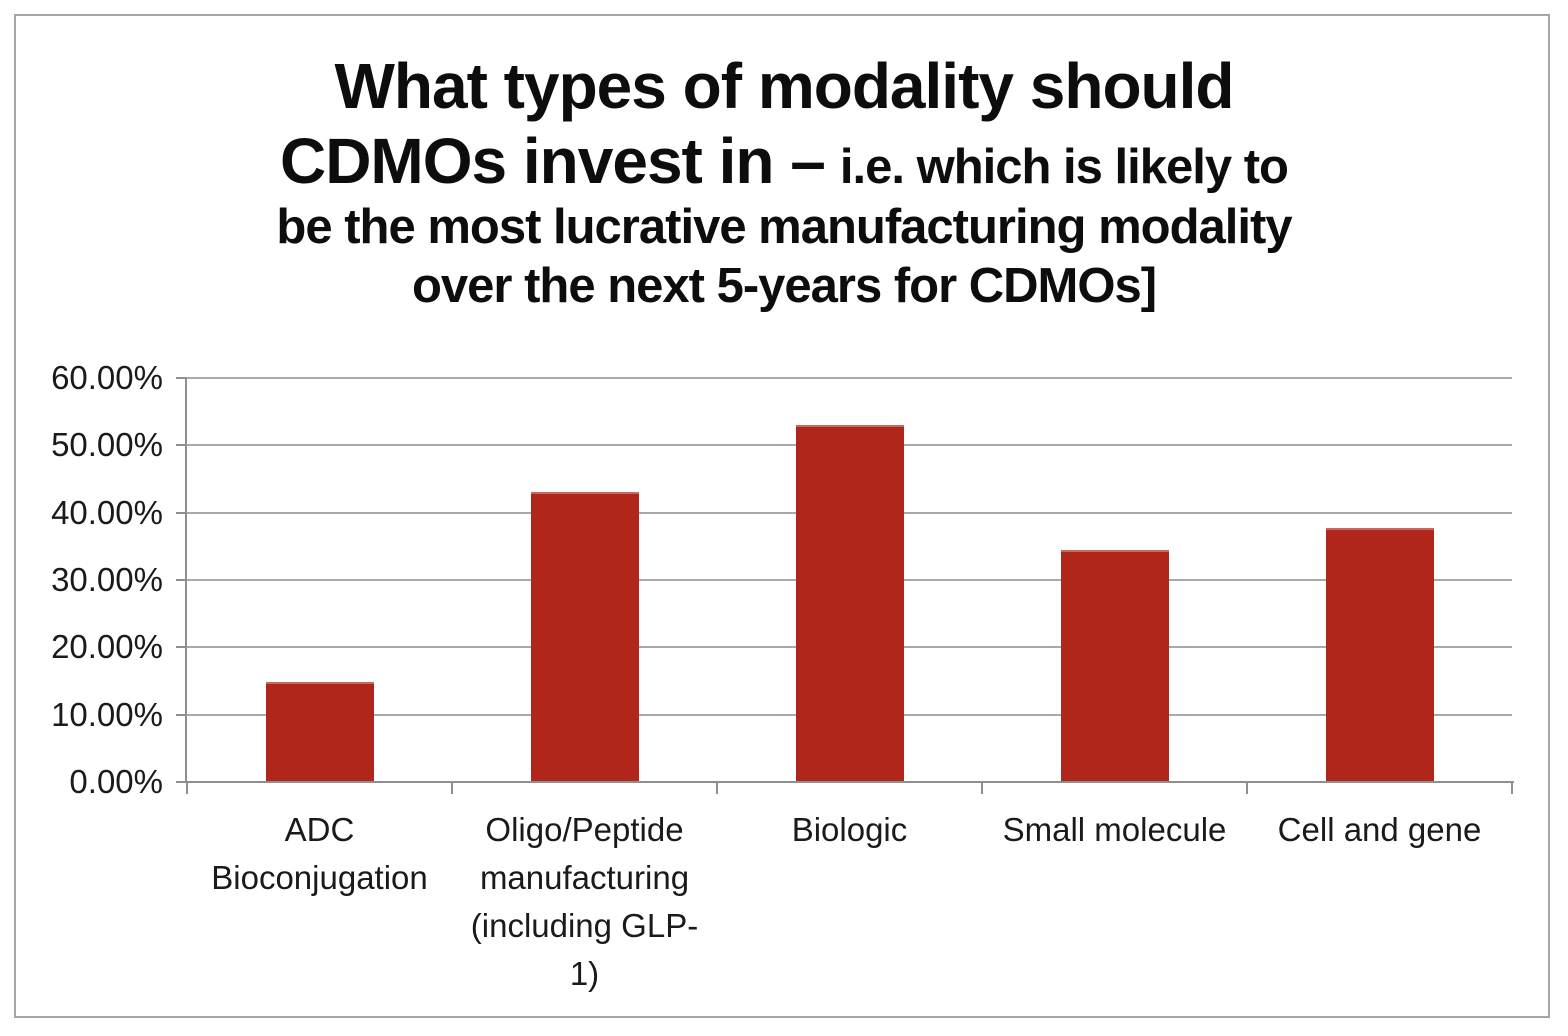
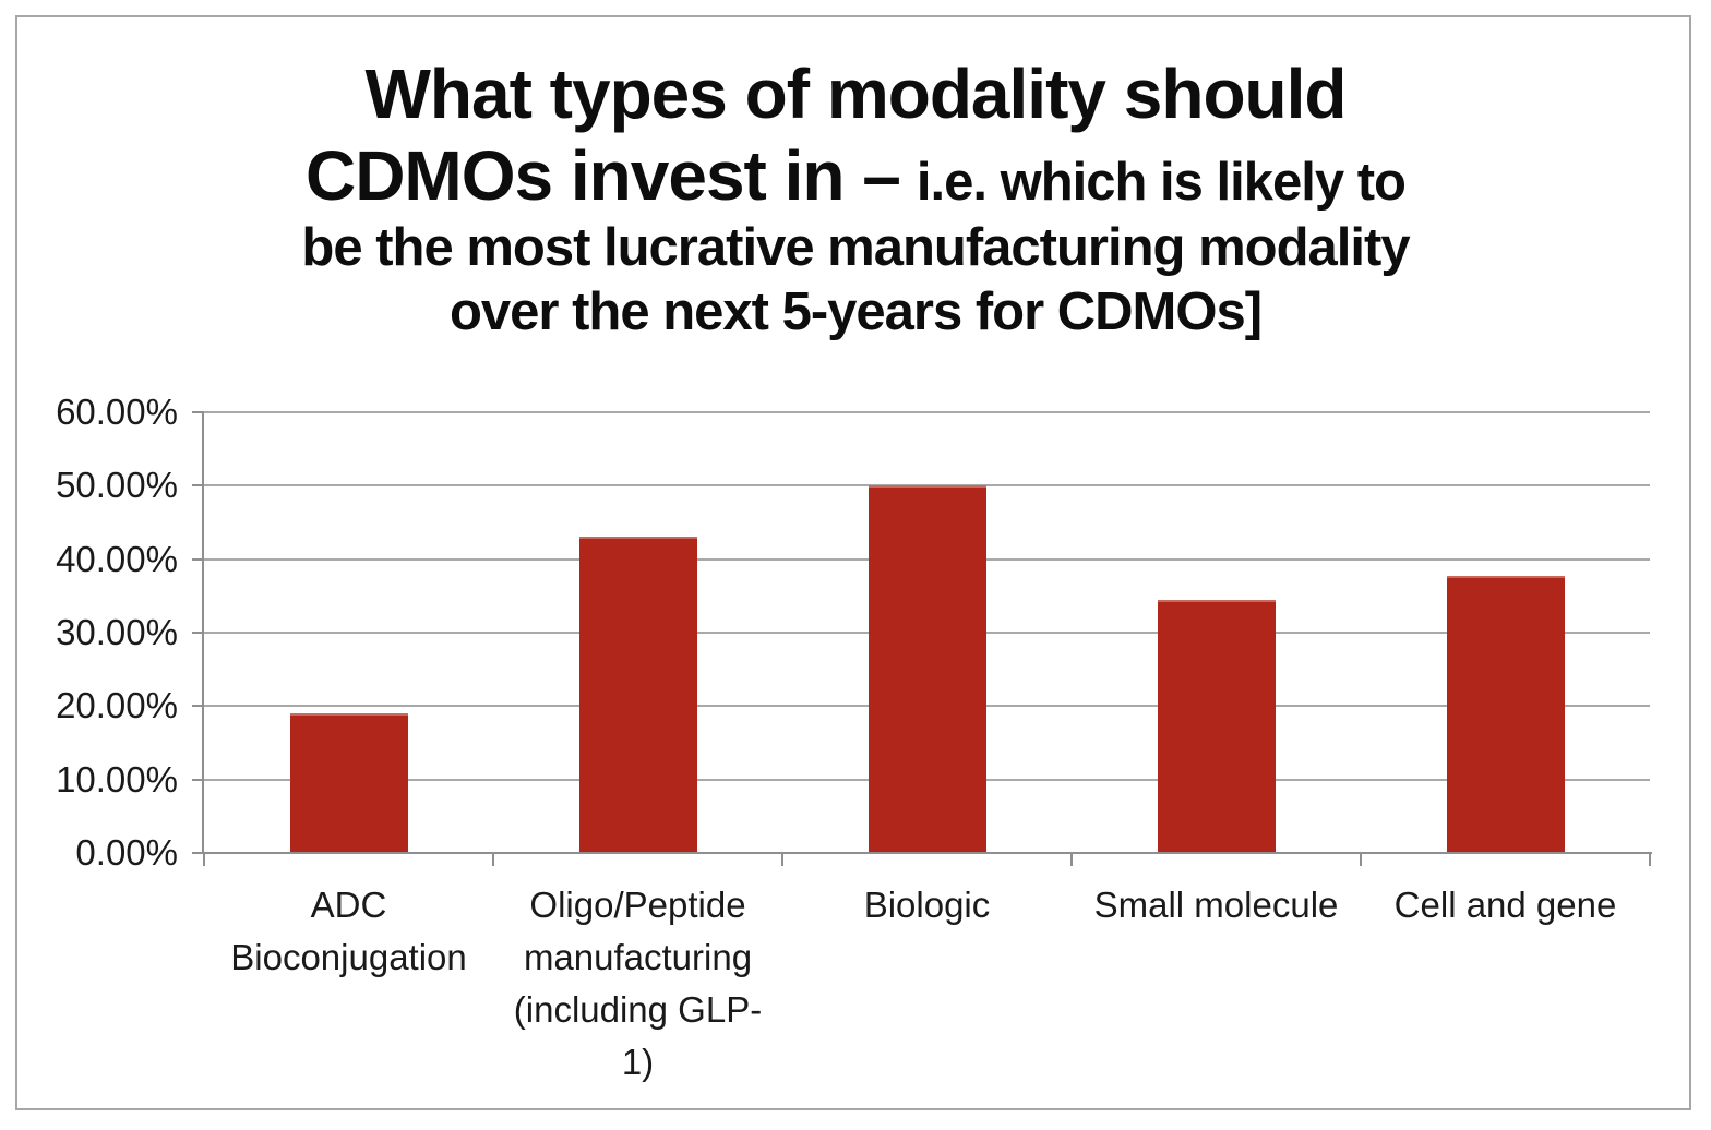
ADC Bioconjugation: 15% -> 19%
Biologic: 53% -> 50%
